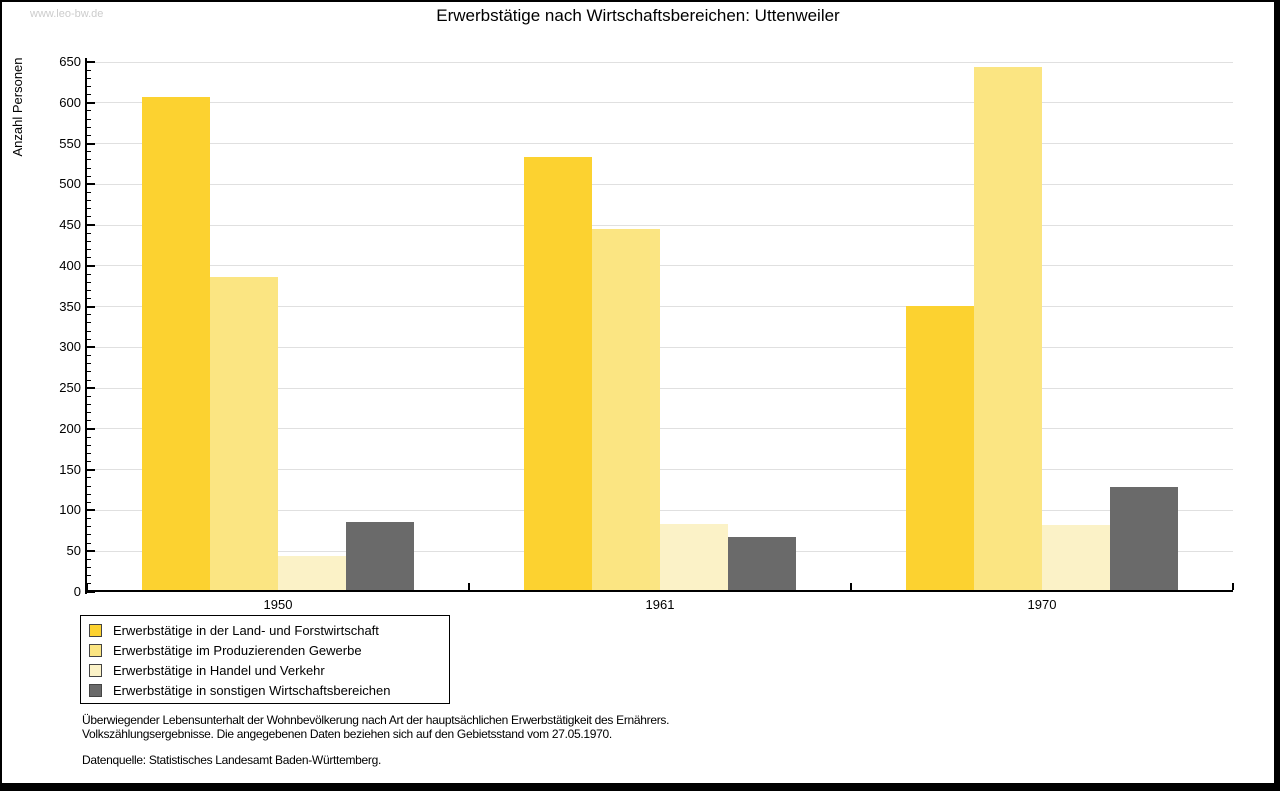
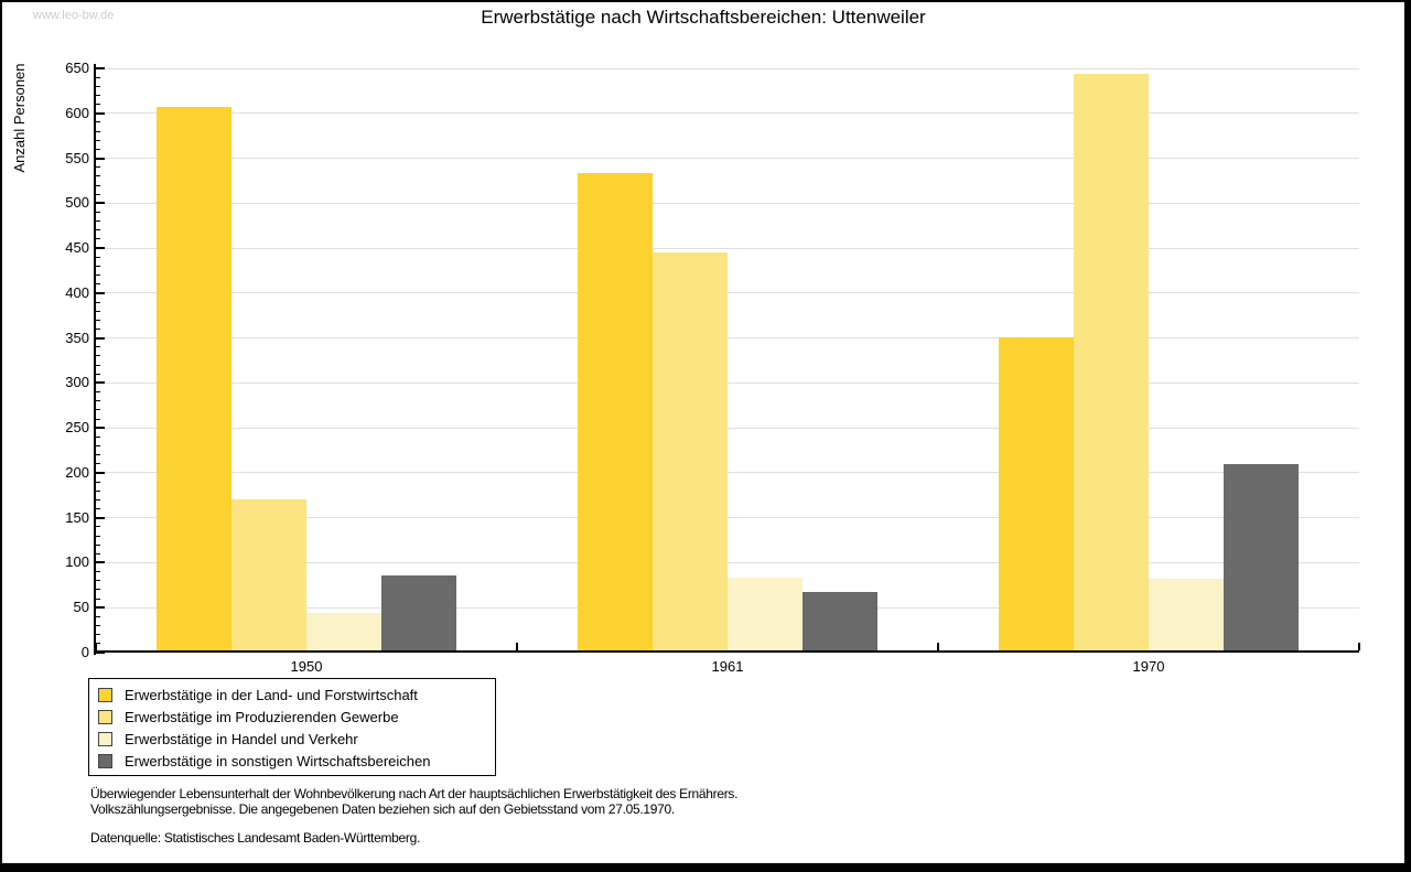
Erwerbstätige im Produzierenden Gewerbe/1950: 390 -> 170
Erwerbstätige in sonstigen Wirtschaftsbereichen/1970: 130 -> 210
